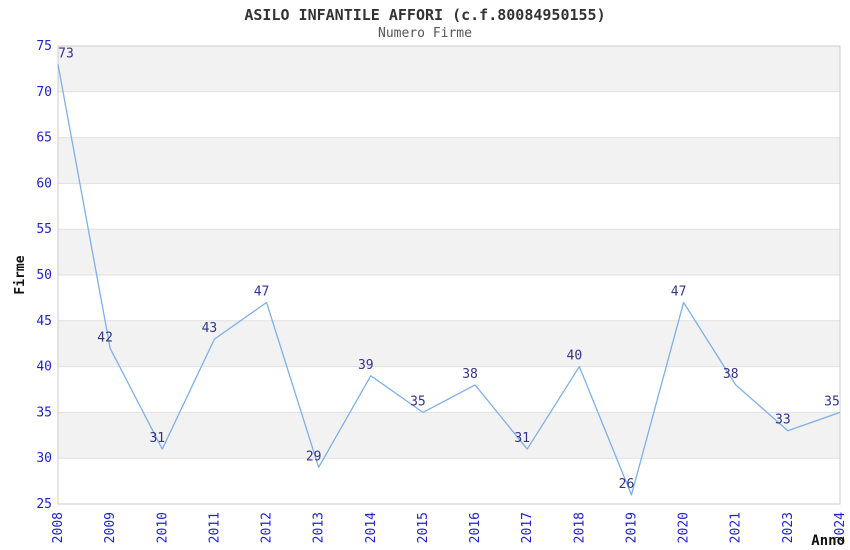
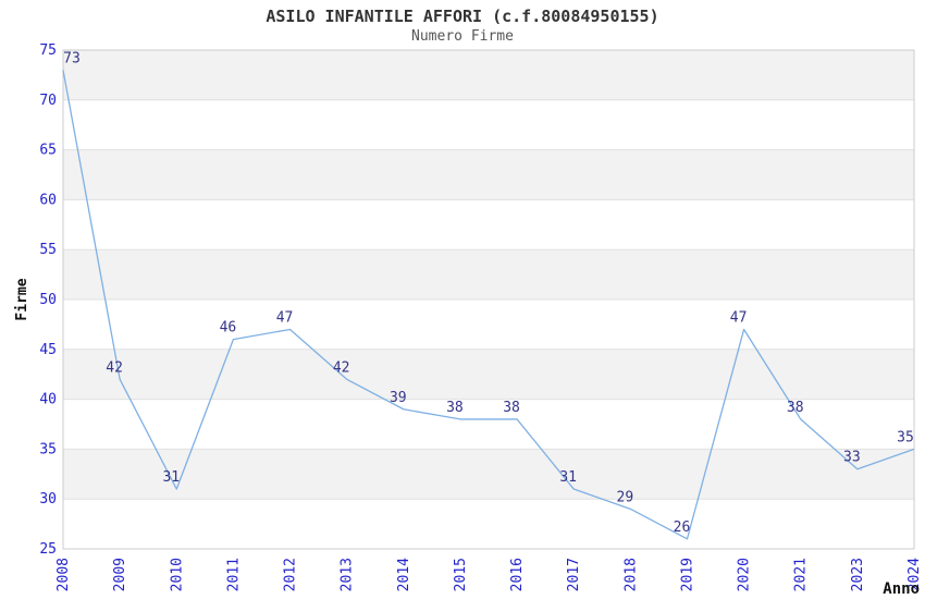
2011: 43 -> 46
2013: 29 -> 42
2015: 35 -> 38
2018: 40 -> 29
